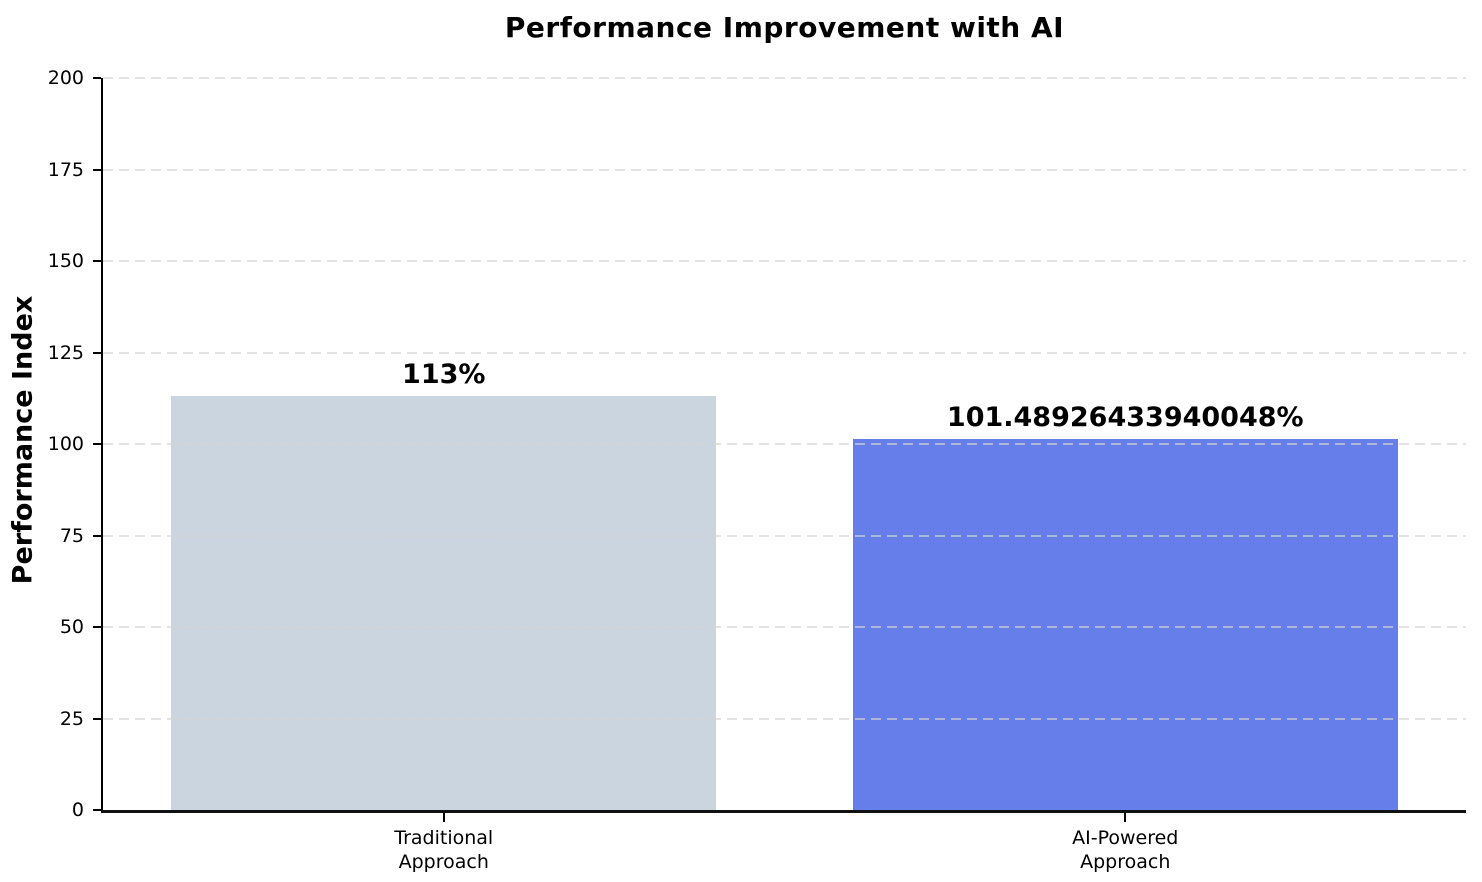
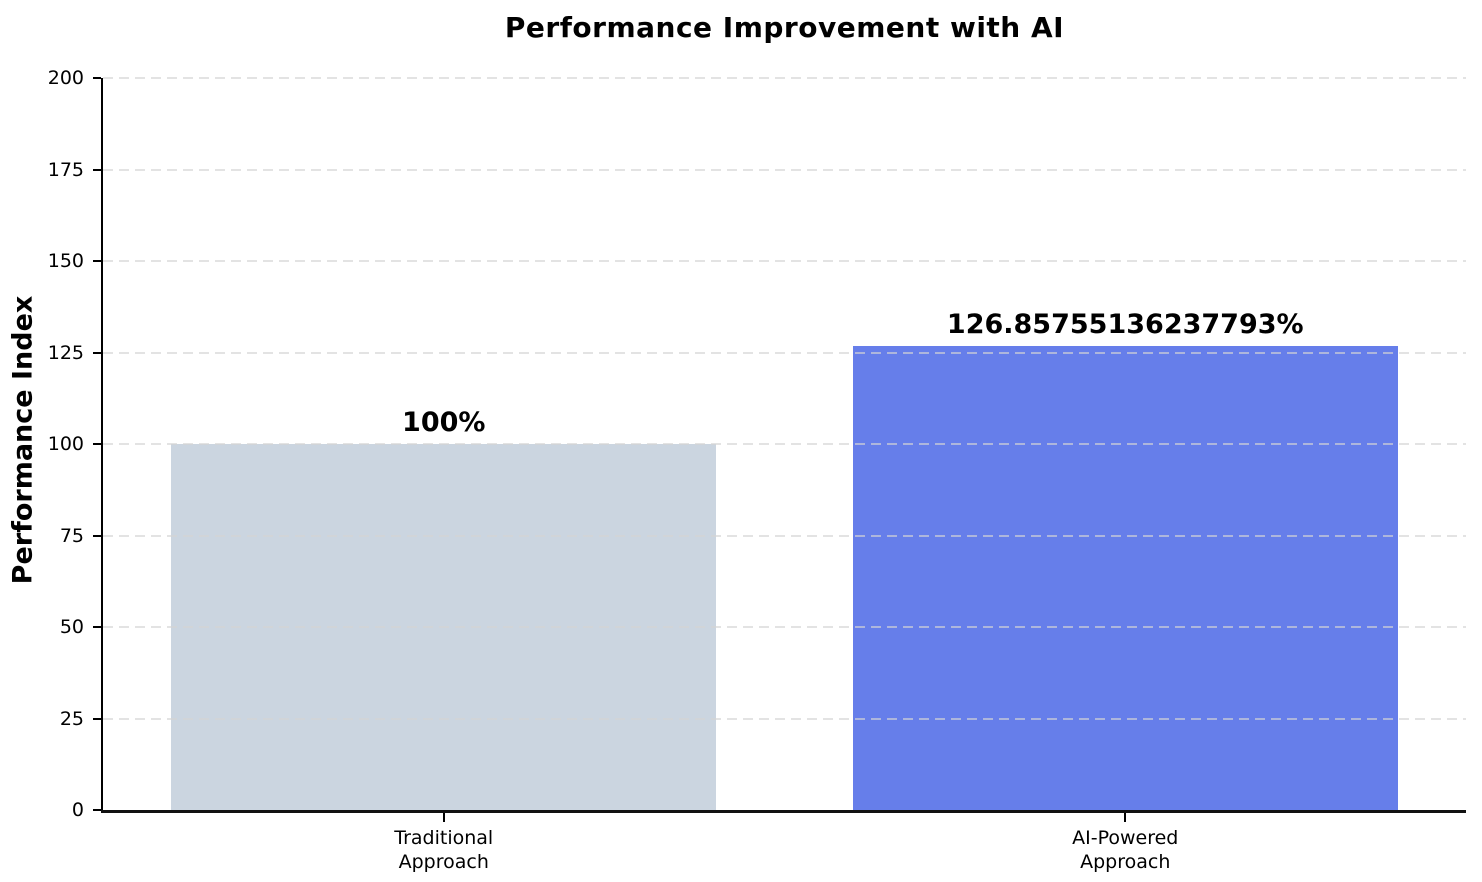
Traditional Approach: 113% -> 100%
AI-Powered Approach: 101.48926433940048% -> 126.85755136237793%
